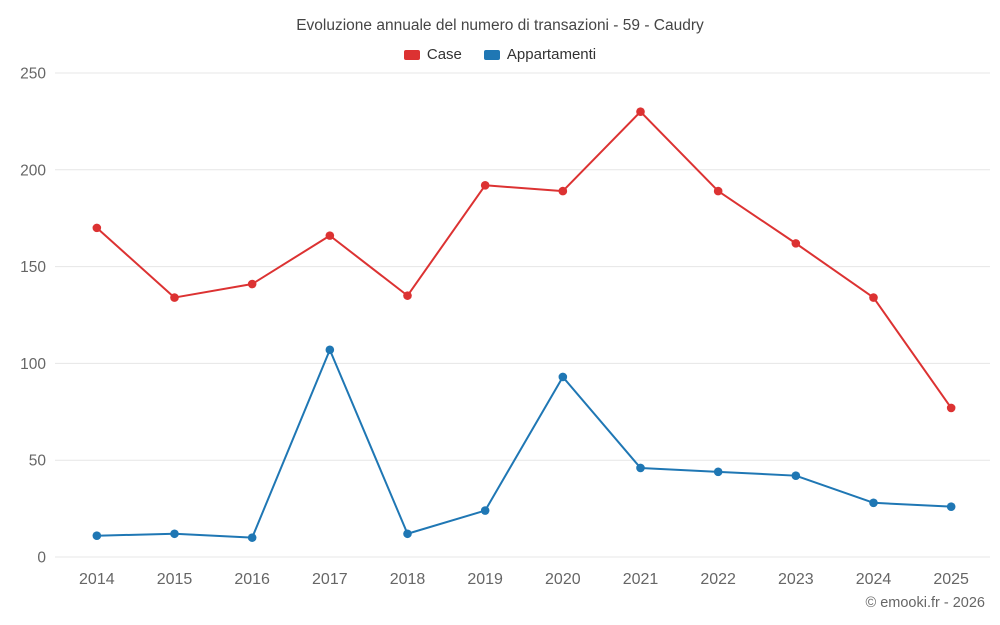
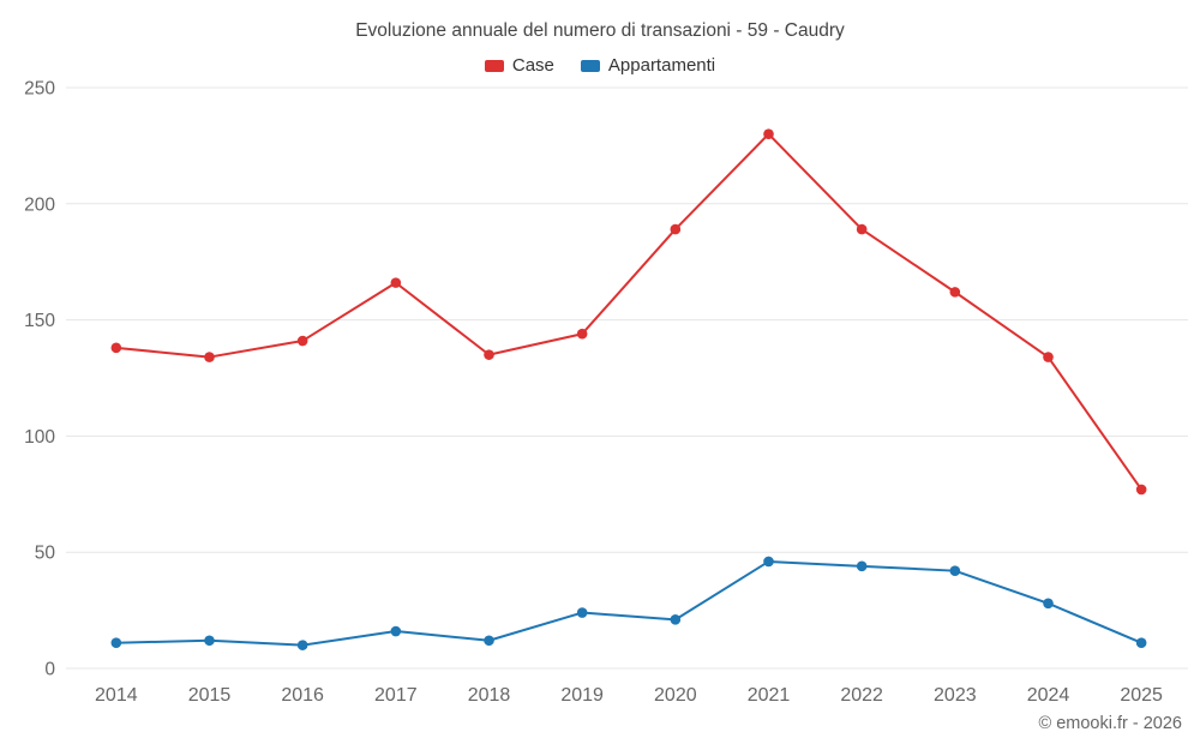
Case/2014: 170 -> 138
Appartamenti/2017: 107 -> 16
Case/2019: 192 -> 144
Appartamenti/2020: 93 -> 21
Appartamenti/2025: 26 -> 11
